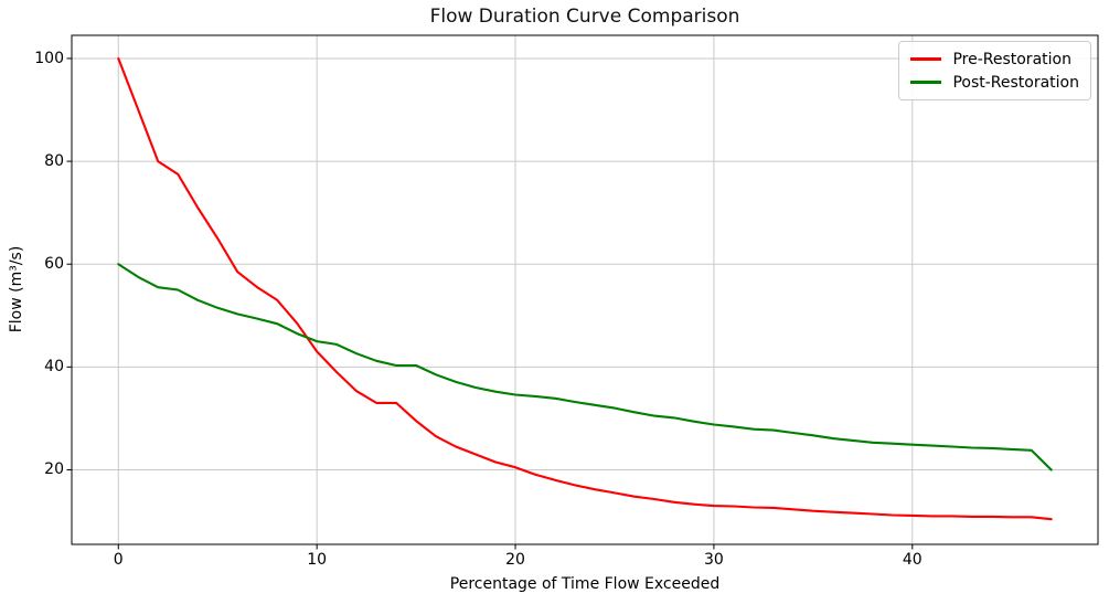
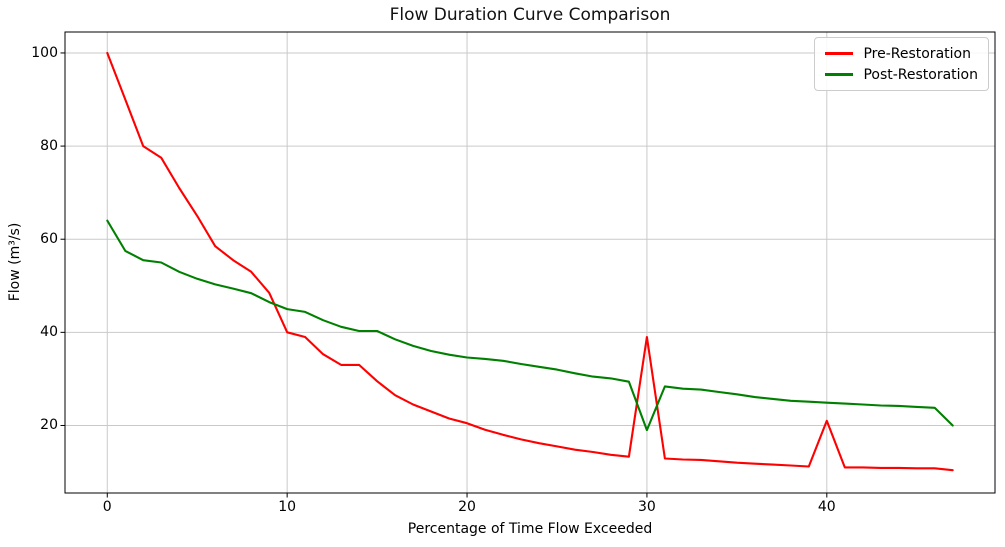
Post-Restoration/0: 60 -> 64
Pre-Restoration/10: 43 -> 40
Pre-Restoration/30: 13 -> 39
Post-Restoration/30: 29 -> 19
Pre-Restoration/40: 11 -> 21
